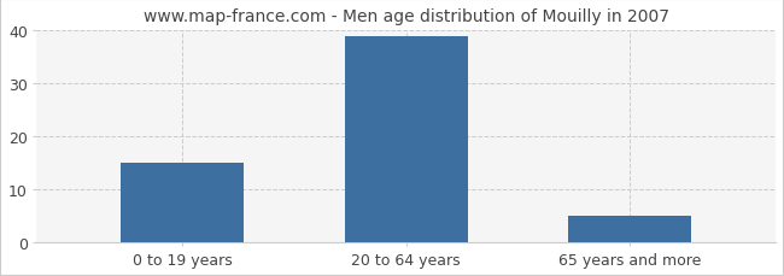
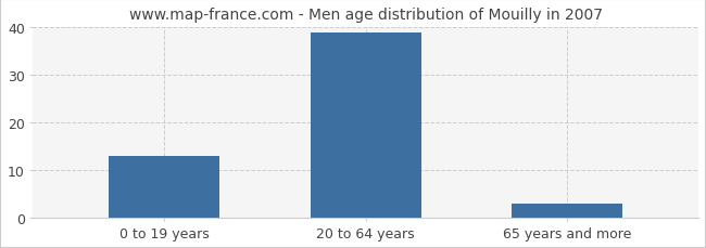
0 to 19 years: 15 -> 13
65 years and more: 5 -> 3
